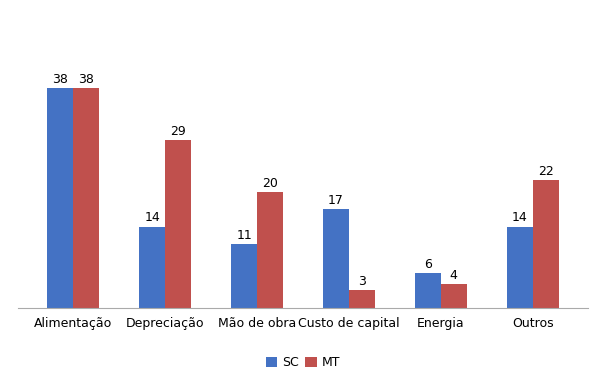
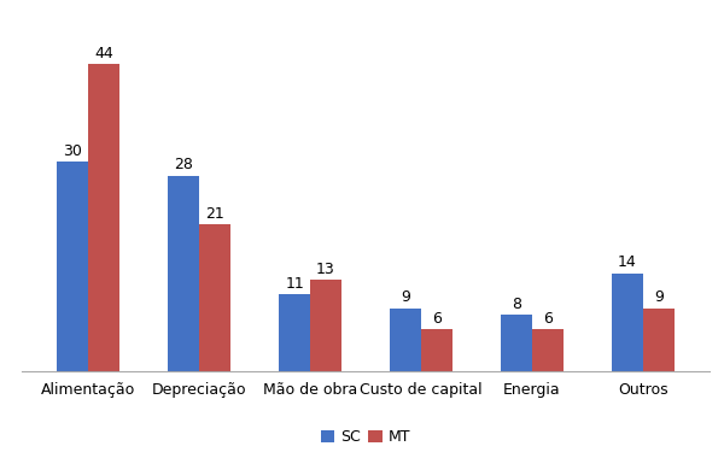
SC/Alimentação: 38 -> 30
MT/Alimentação: 38 -> 44
SC/Depreciação: 14 -> 28
MT/Depreciação: 29 -> 21
MT/Mão de obra: 20 -> 13
SC/Custo de capital: 17 -> 9
MT/Custo de capital: 3 -> 6
SC/Energia: 6 -> 8
MT/Energia: 4 -> 6
MT/Outros: 22 -> 9
